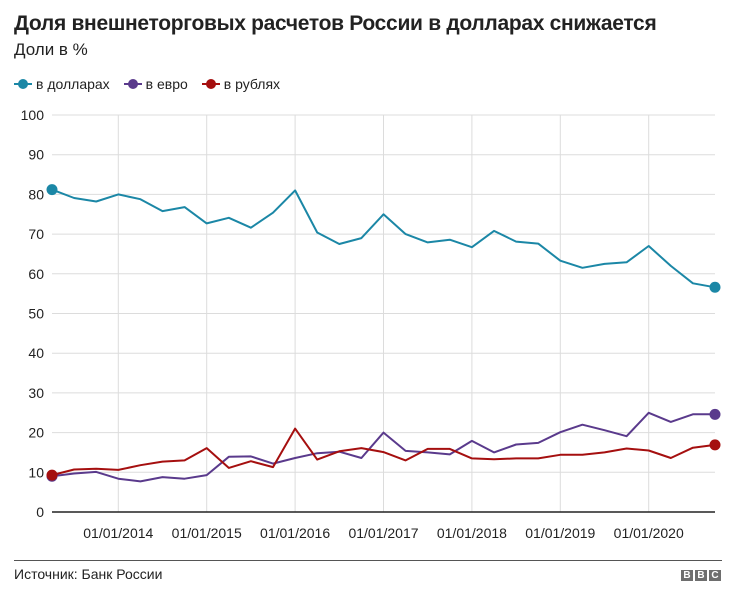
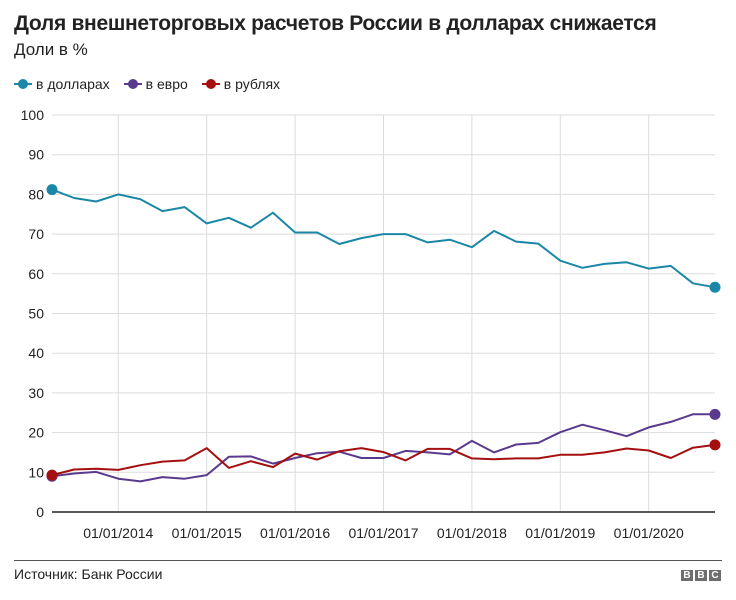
в долларах/01/01/2016: 81 -> 70
в рублях/01/01/2016: 21 -> 15
в долларах/01/01/2017: 75 -> 70
в евро/01/01/2017: 20 -> 14
в долларах/01/01/2020: 67 -> 61
в евро/01/01/2020: 25 -> 21
